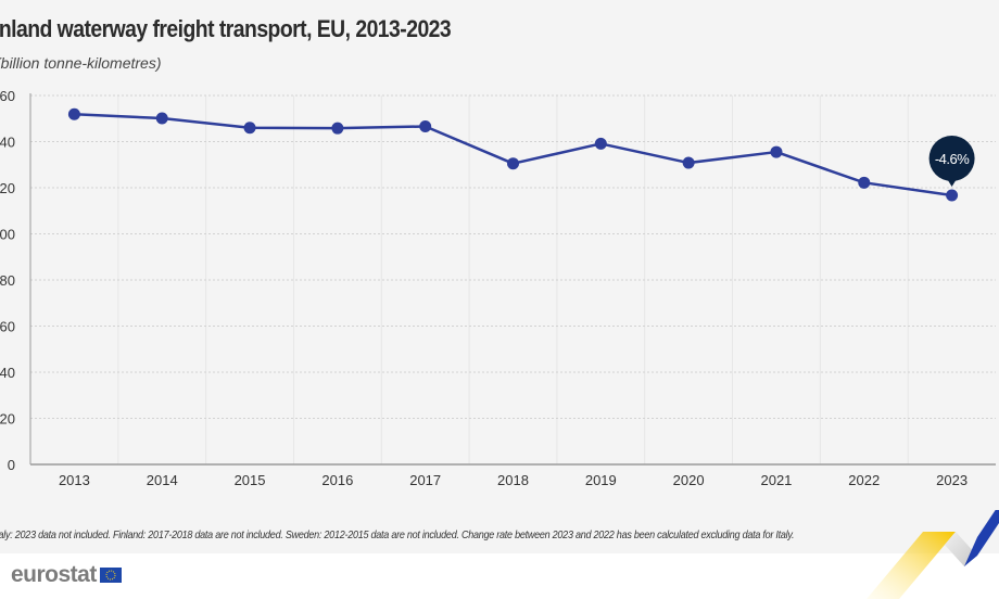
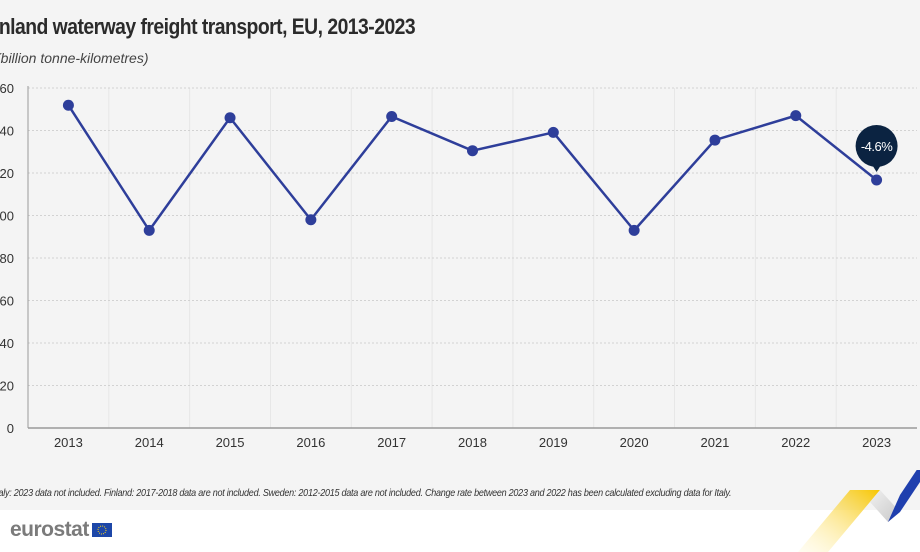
2014: 150 -> 93
2016: 146 -> 98
2020: 131 -> 93
2022: 122 -> 147
